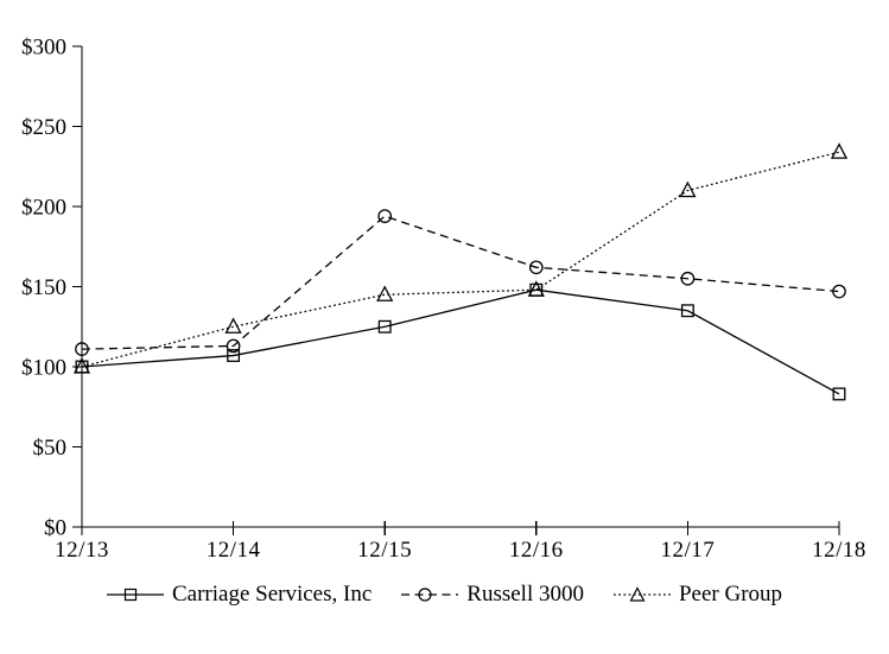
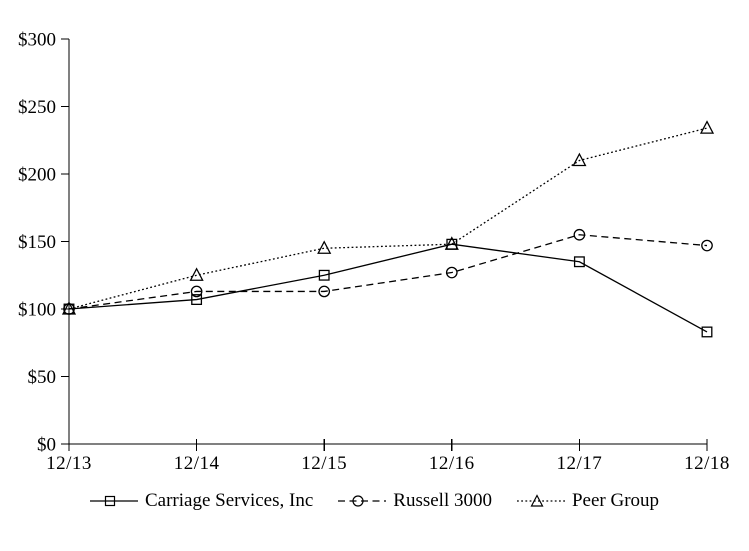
Russell 3000/12/13: $111 -> $100
Russell 3000/12/15: $194 -> $113
Russell 3000/12/16: $162 -> $127
